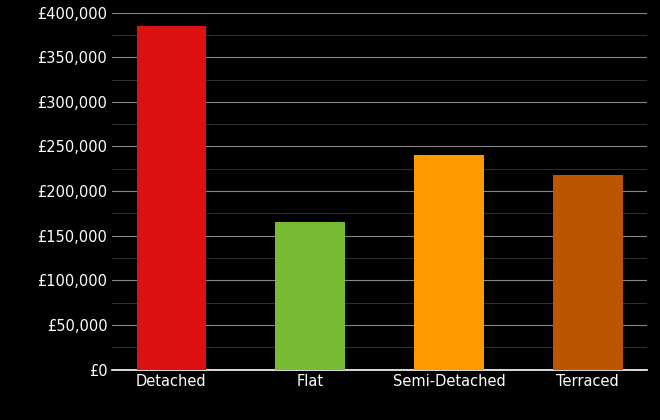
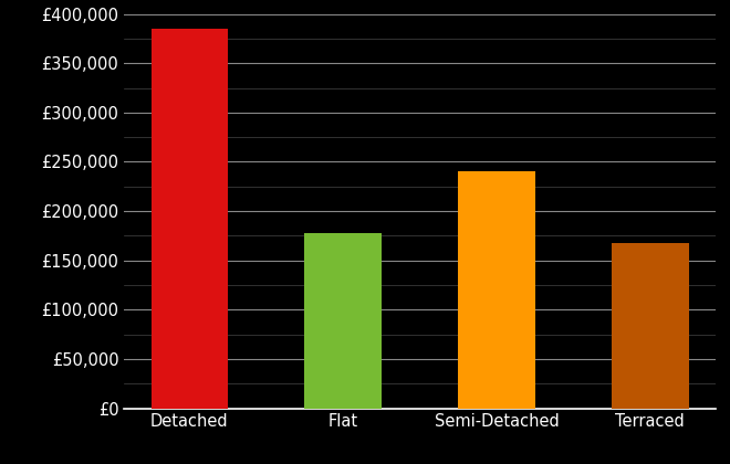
Flat: £165,000 -> £178,000
Terraced: £218,000 -> £168,000
